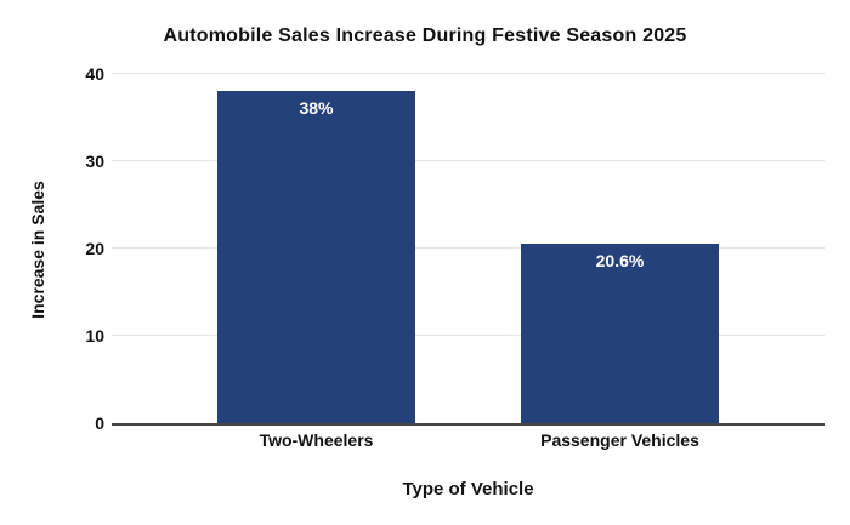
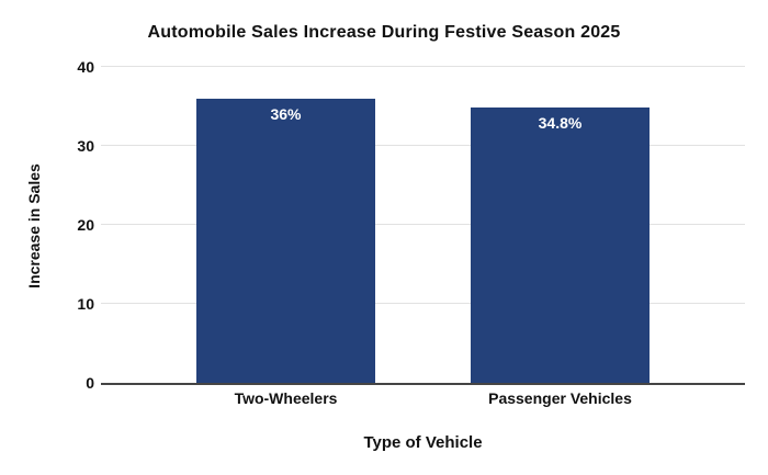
Two-Wheelers: 38% -> 36%
Passenger Vehicles: 20.6% -> 34.8%
